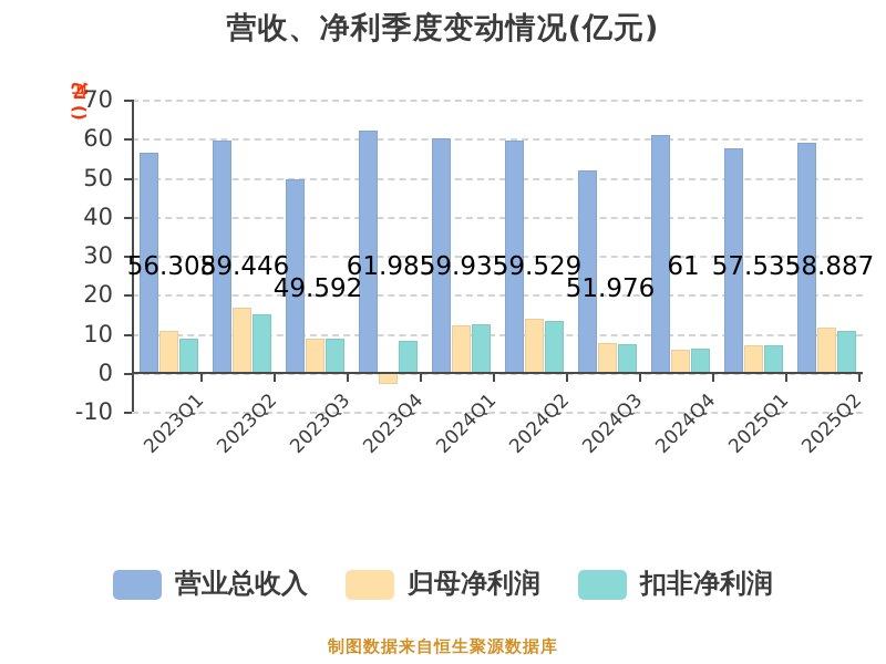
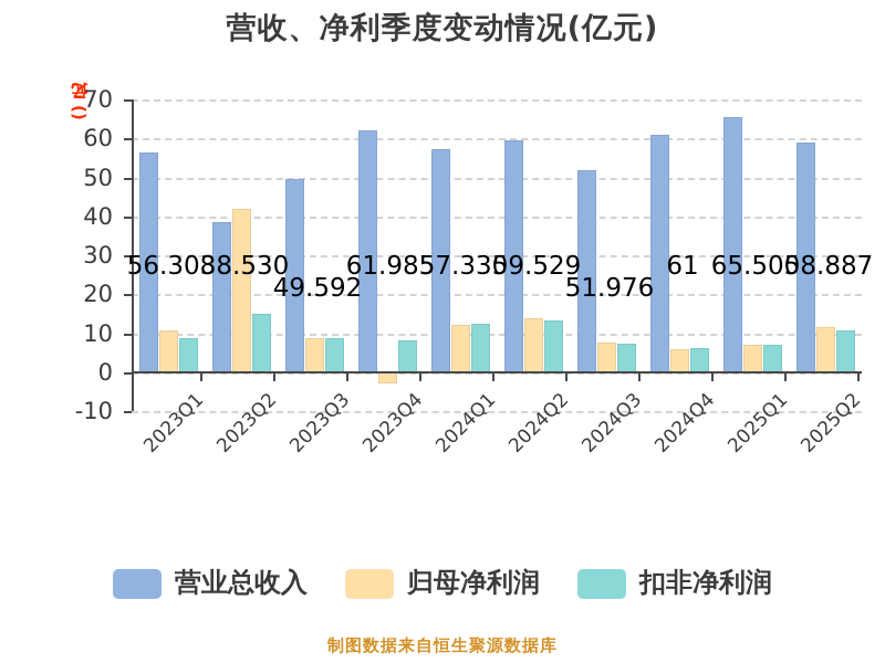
营业总收入/2023Q2: 59.446 -> 38.530
归母净利润/2023Q2: 17 -> 42
营业总收入/2024Q1: 59.935 -> 57.330
营业总收入/2025Q1: 57.535 -> 65.500
